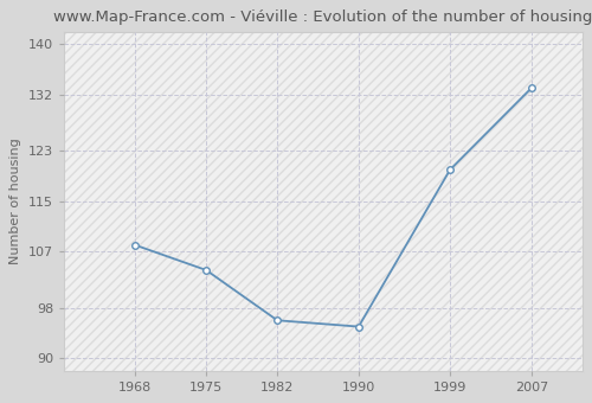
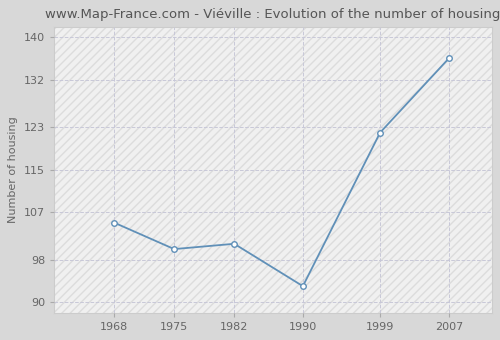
1968: 108 -> 105
1975: 104 -> 100
1982: 96 -> 101
1990: 95 -> 93
1999: 120 -> 122
2007: 133 -> 136
